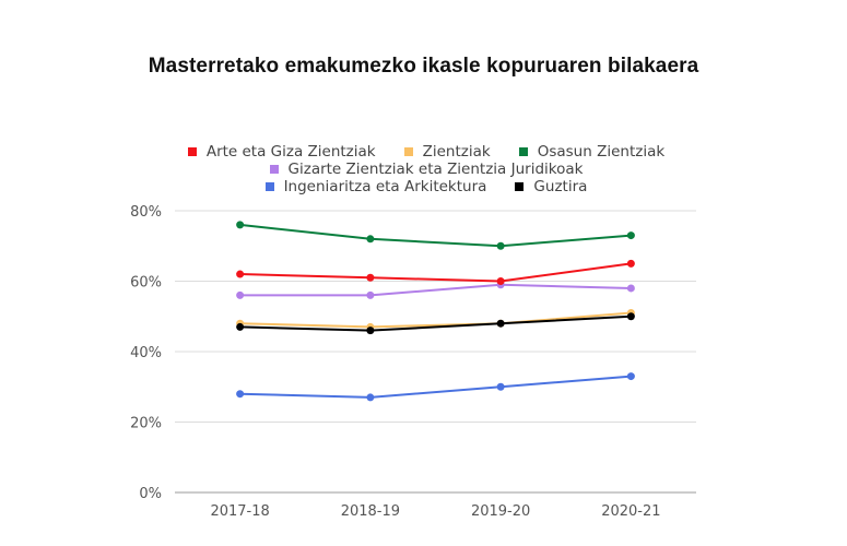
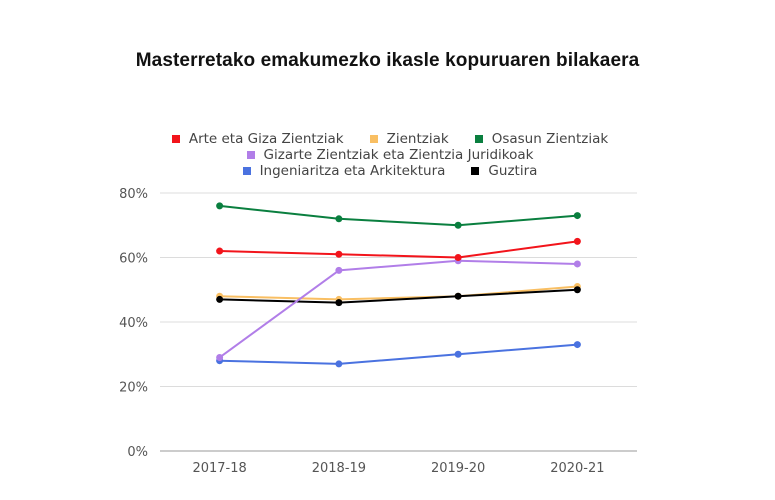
Gizarte Zientziak eta Zientzia Juridikoak/2017-18: 56% -> 29%
